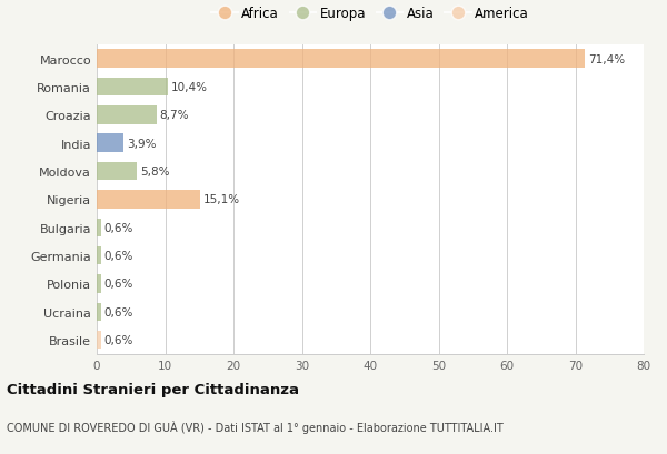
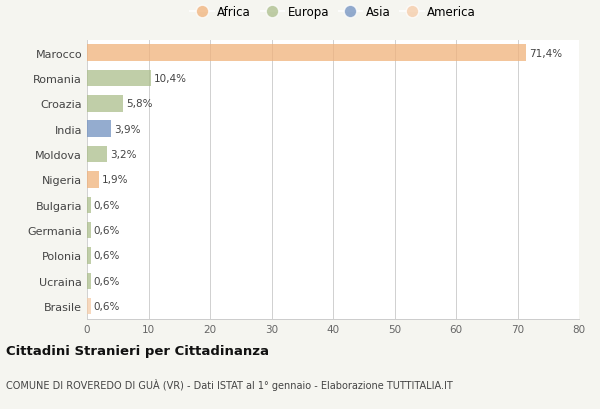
Croazia: 8,7% -> 5,8%
Moldova: 5,8% -> 3,2%
Nigeria: 15,1% -> 1,9%
